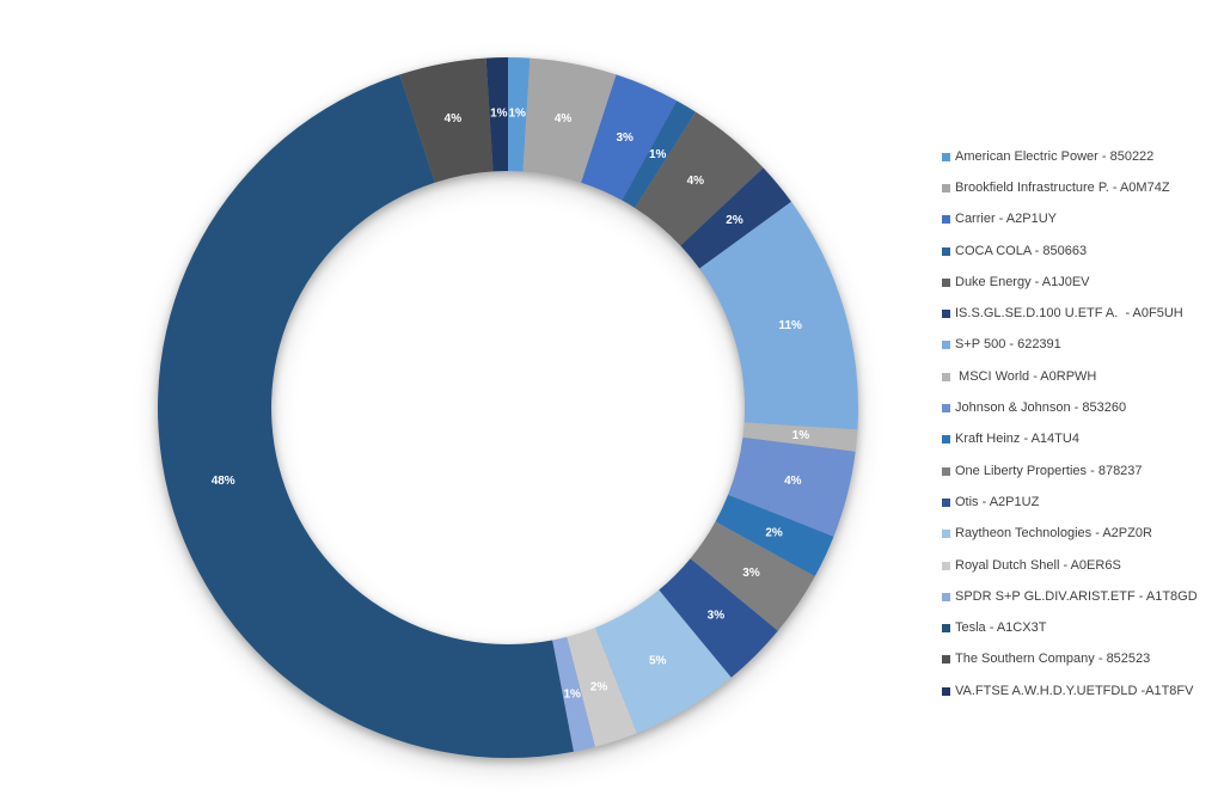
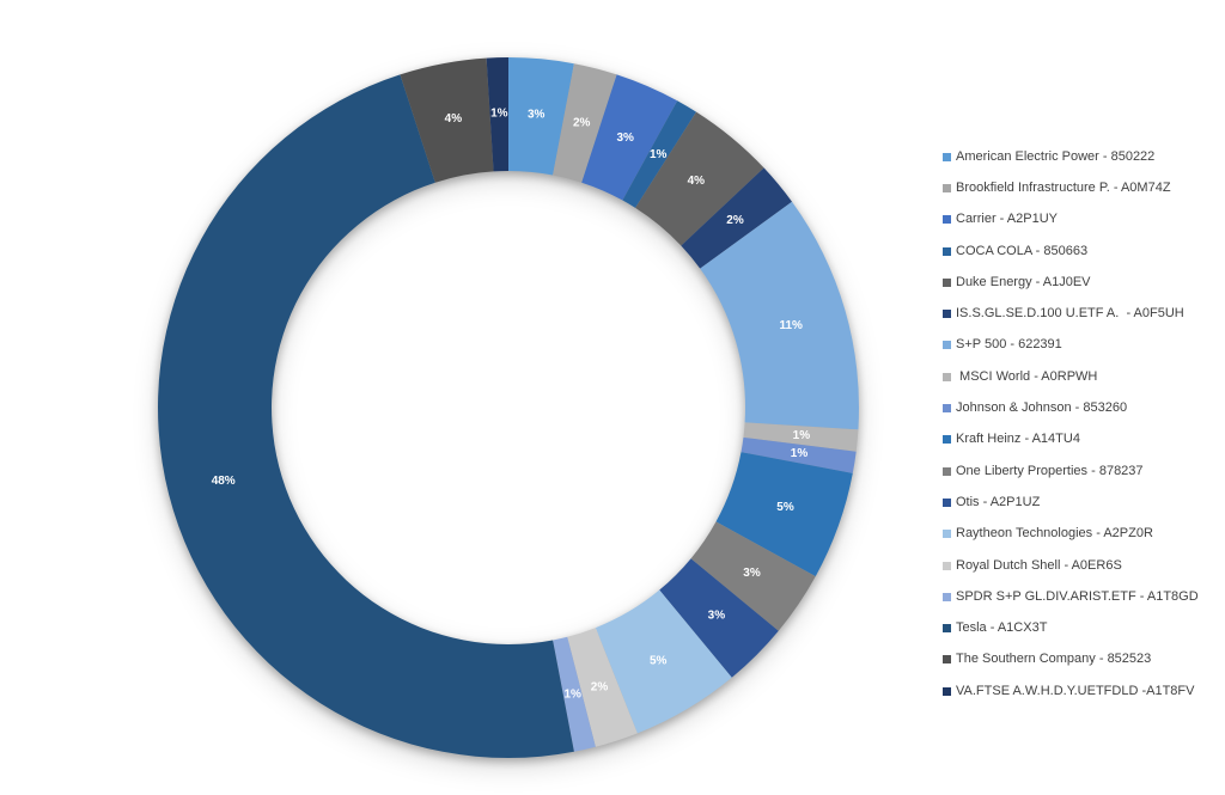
American Electric Power - 850222: 1% -> 3%
Brookfield Infrastructure P. - A0M74Z: 4% -> 2%
Johnson & Johnson - 853260: 4% -> 1%
Kraft Heinz - A14TU4: 2% -> 5%
